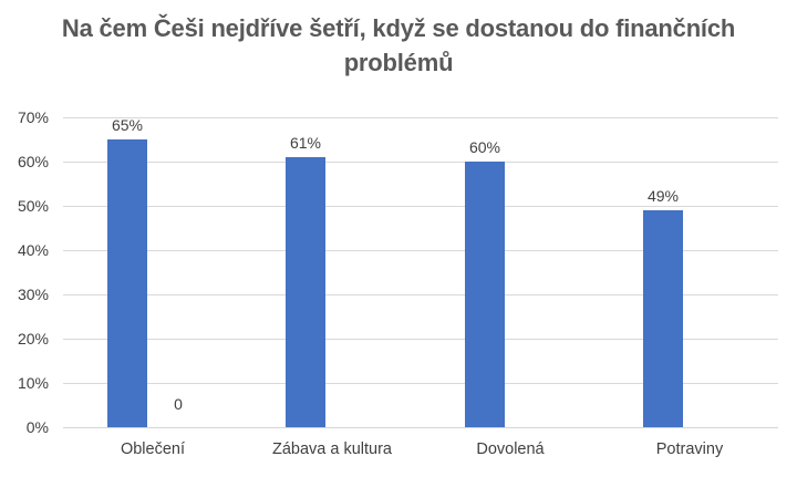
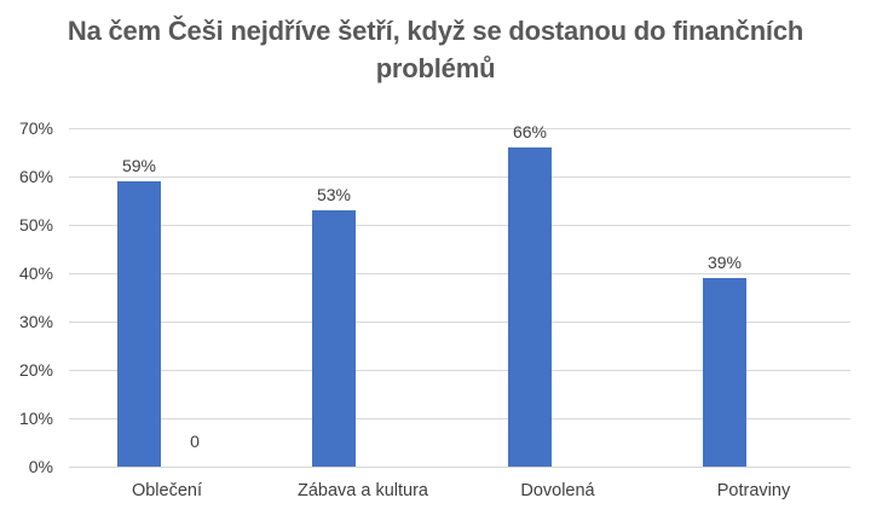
Oblečení: 65% -> 59%
Zábava a kultura: 61% -> 53%
Dovolená: 60% -> 66%
Potraviny: 49% -> 39%
